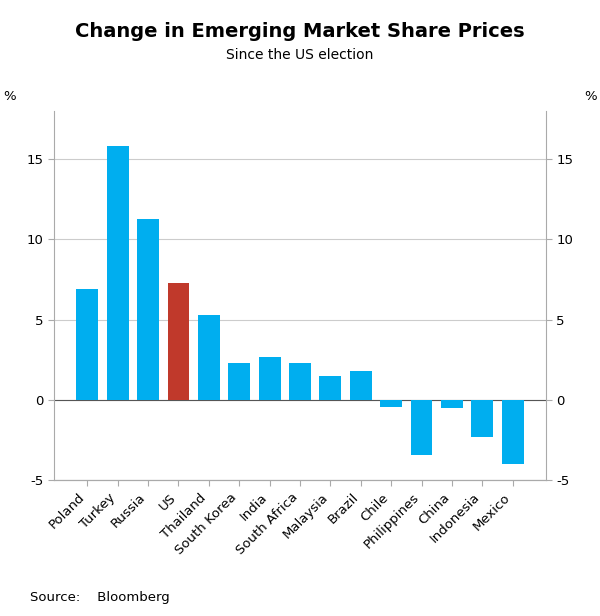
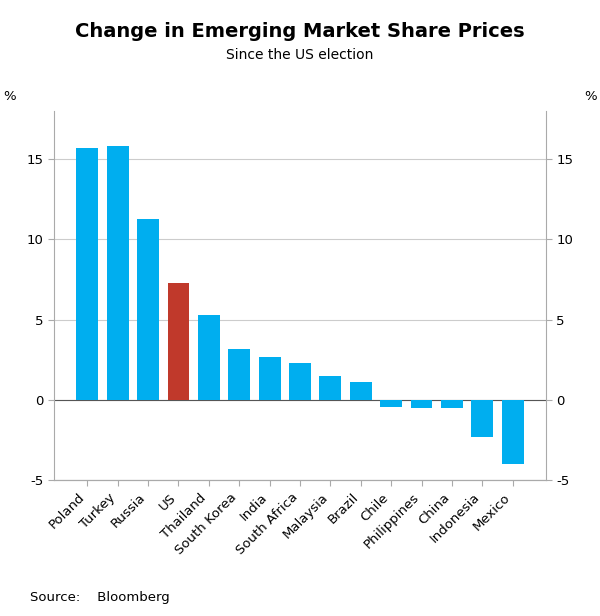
Poland: 6.9 -> 15.7
South Korea: 2.3 -> 3.2
Brazil: 1.8 -> 1.1
Philippines: -3.4 -> -0.5
